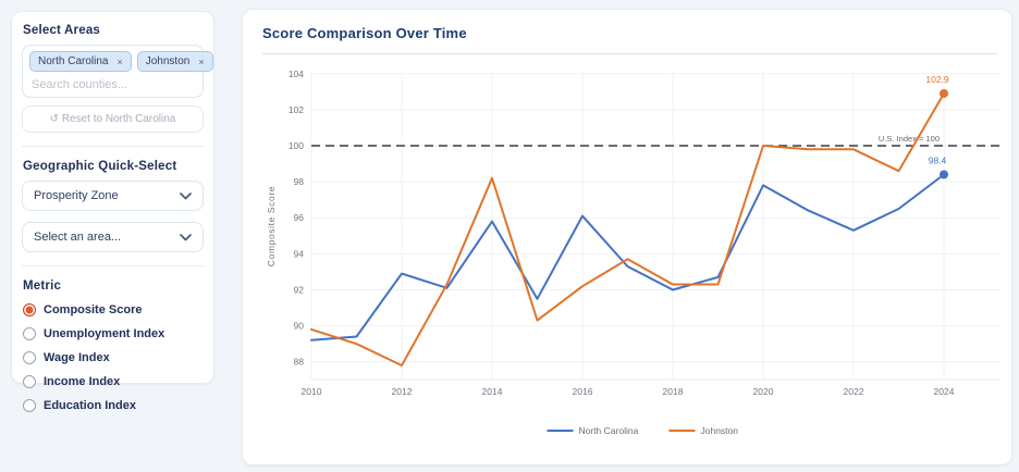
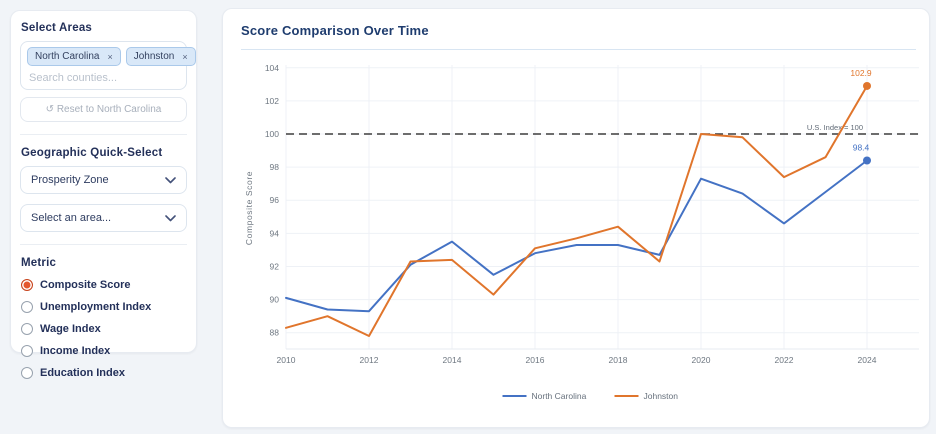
North Carolina/2010: 89.2 -> 90.1
Johnston/2010: 89.8 -> 88.3
North Carolina/2012: 92.9 -> 89.3
North Carolina/2014: 95.8 -> 93.5
Johnston/2014: 98.2 -> 92.4
North Carolina/2016: 96.1 -> 92.8
Johnston/2016: 92.2 -> 93.1
North Carolina/2018: 92.0 -> 93.3
Johnston/2018: 92.3 -> 94.4
North Carolina/2020: 97.8 -> 97.3
North Carolina/2022: 95.3 -> 94.6
Johnston/2022: 99.8 -> 97.4
